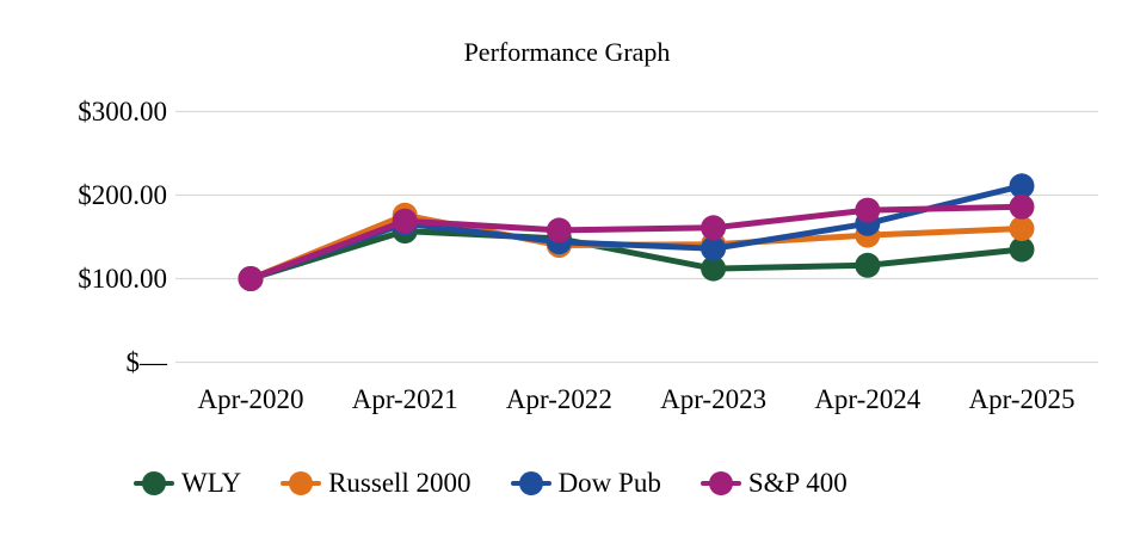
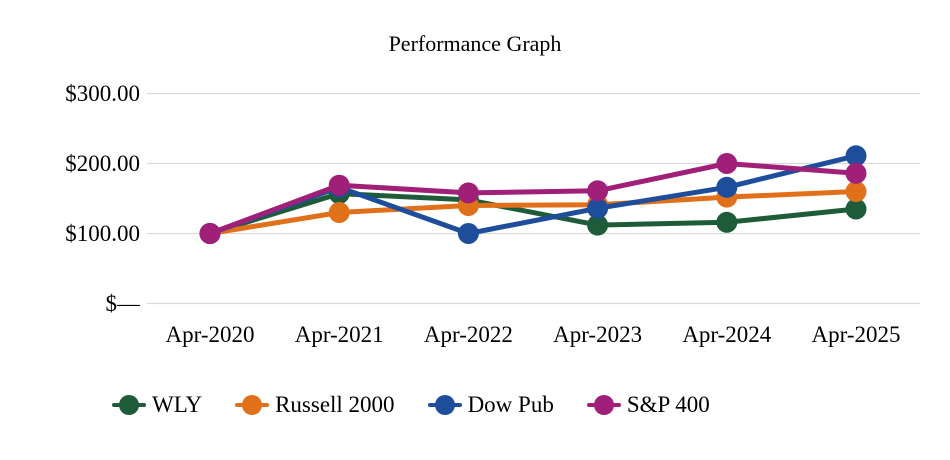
Russell 2000/Apr-2021: $180 -> $130
Dow Pub/Apr-2022: $140 -> $100
S&P 400/Apr-2024: $180 -> $200
